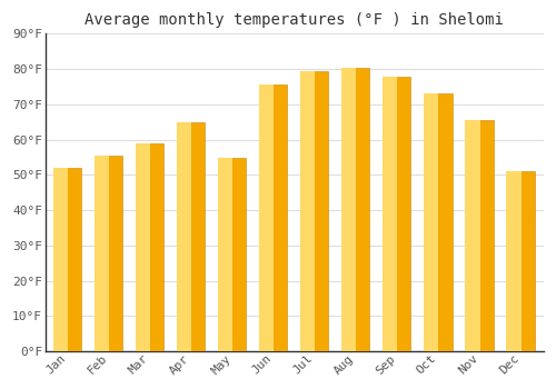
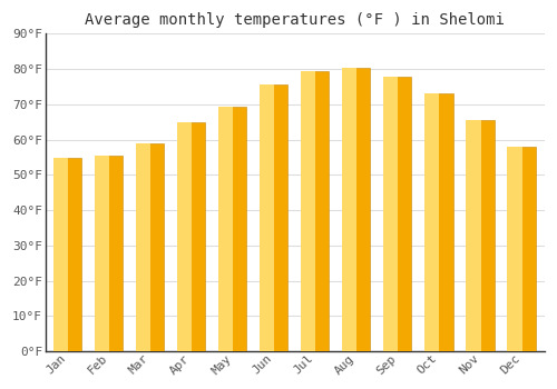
Jan: 52.0°F -> 55.0°F
May: 55.0°F -> 69.5°F
Dec: 51.0°F -> 58.0°F
